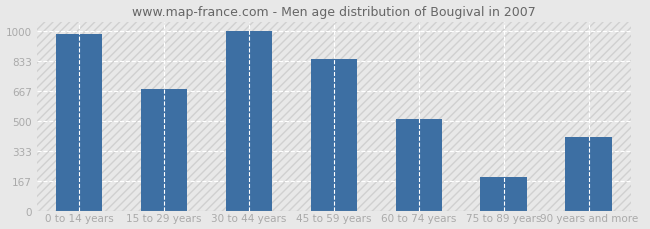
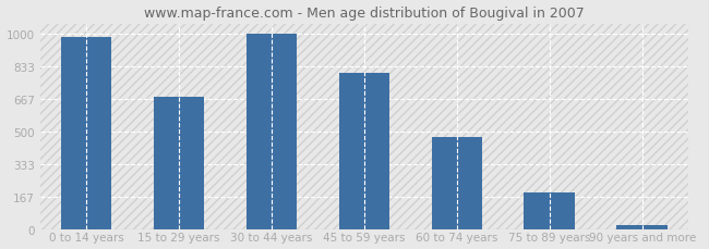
45 to 59 years: 840 -> 800
60 to 74 years: 510 -> 470
90 years and more: 410 -> 20
